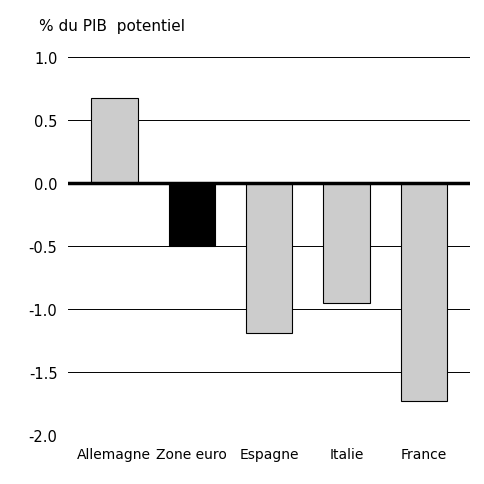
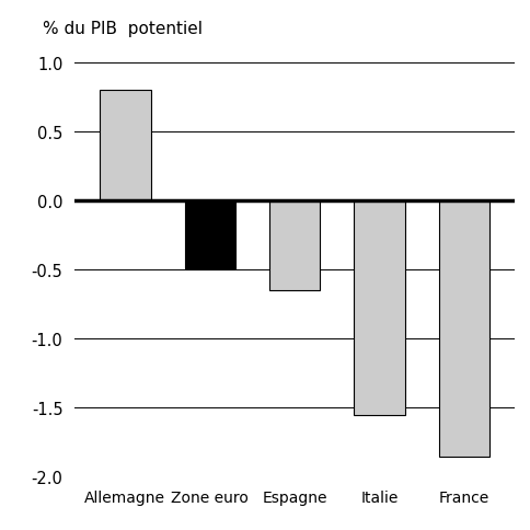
Allemagne: 0.68 -> 0.80
Espagne: -1.19 -> -0.65
Italie: -0.95 -> -1.55
France: -1.73 -> -1.85
